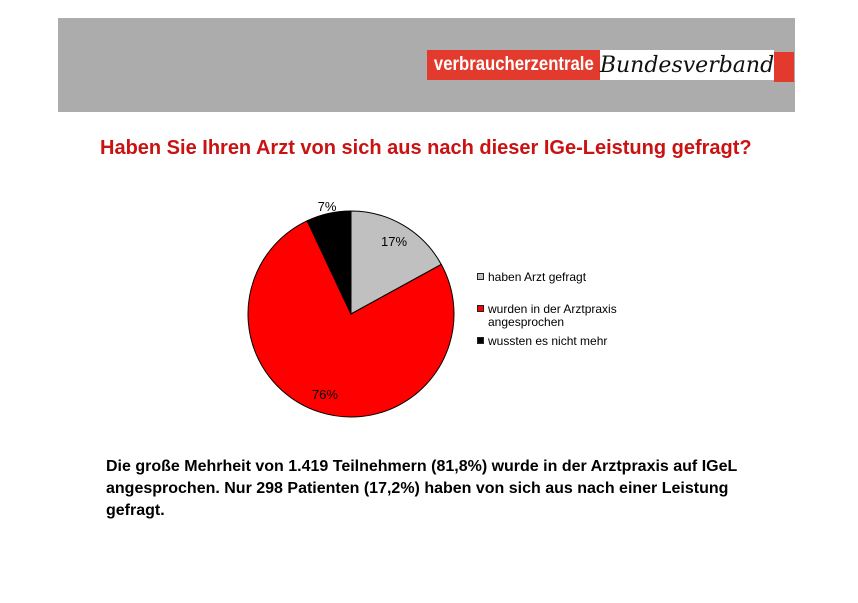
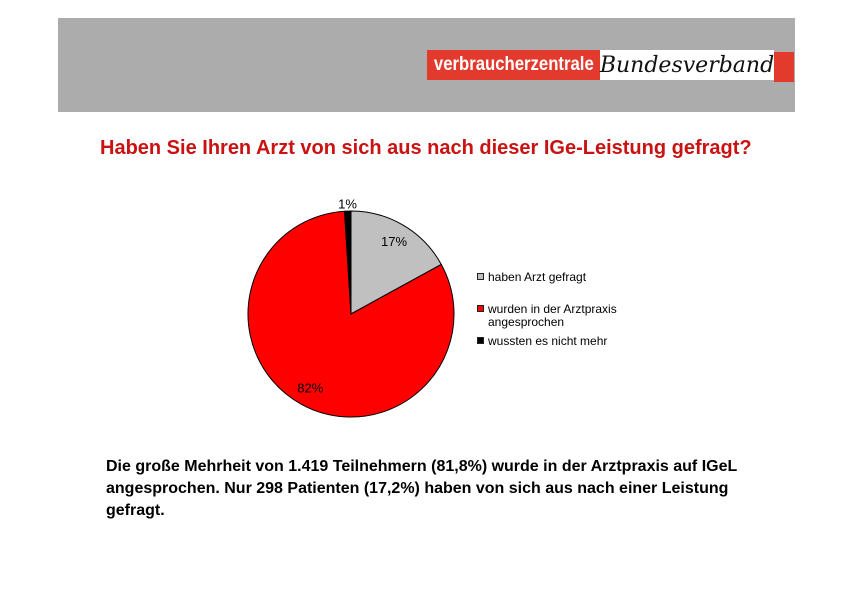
wurden in der Arztpraxis angesprochen: 76% -> 82%
wussten es nicht mehr: 7% -> 1%
